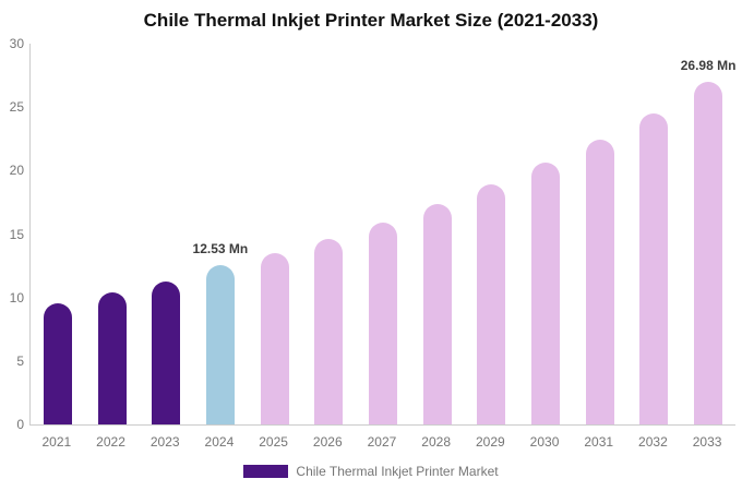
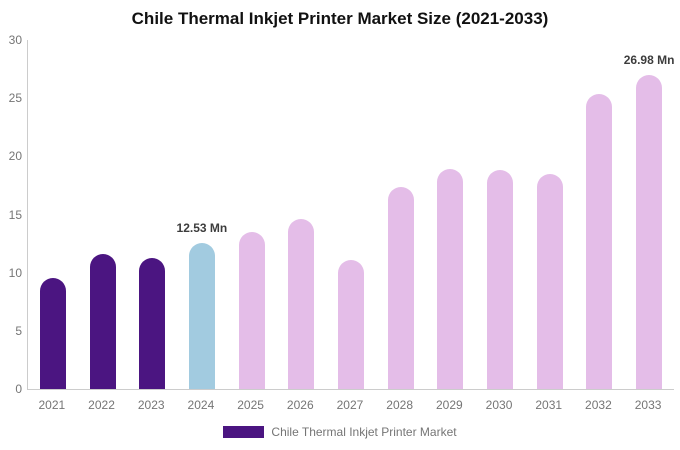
2022: 10.4 -> 11.6
2027: 15.9 -> 11.1
2030: 20.6 -> 18.8
2031: 22.4 -> 18.5
2032: 24.5 -> 25.4
